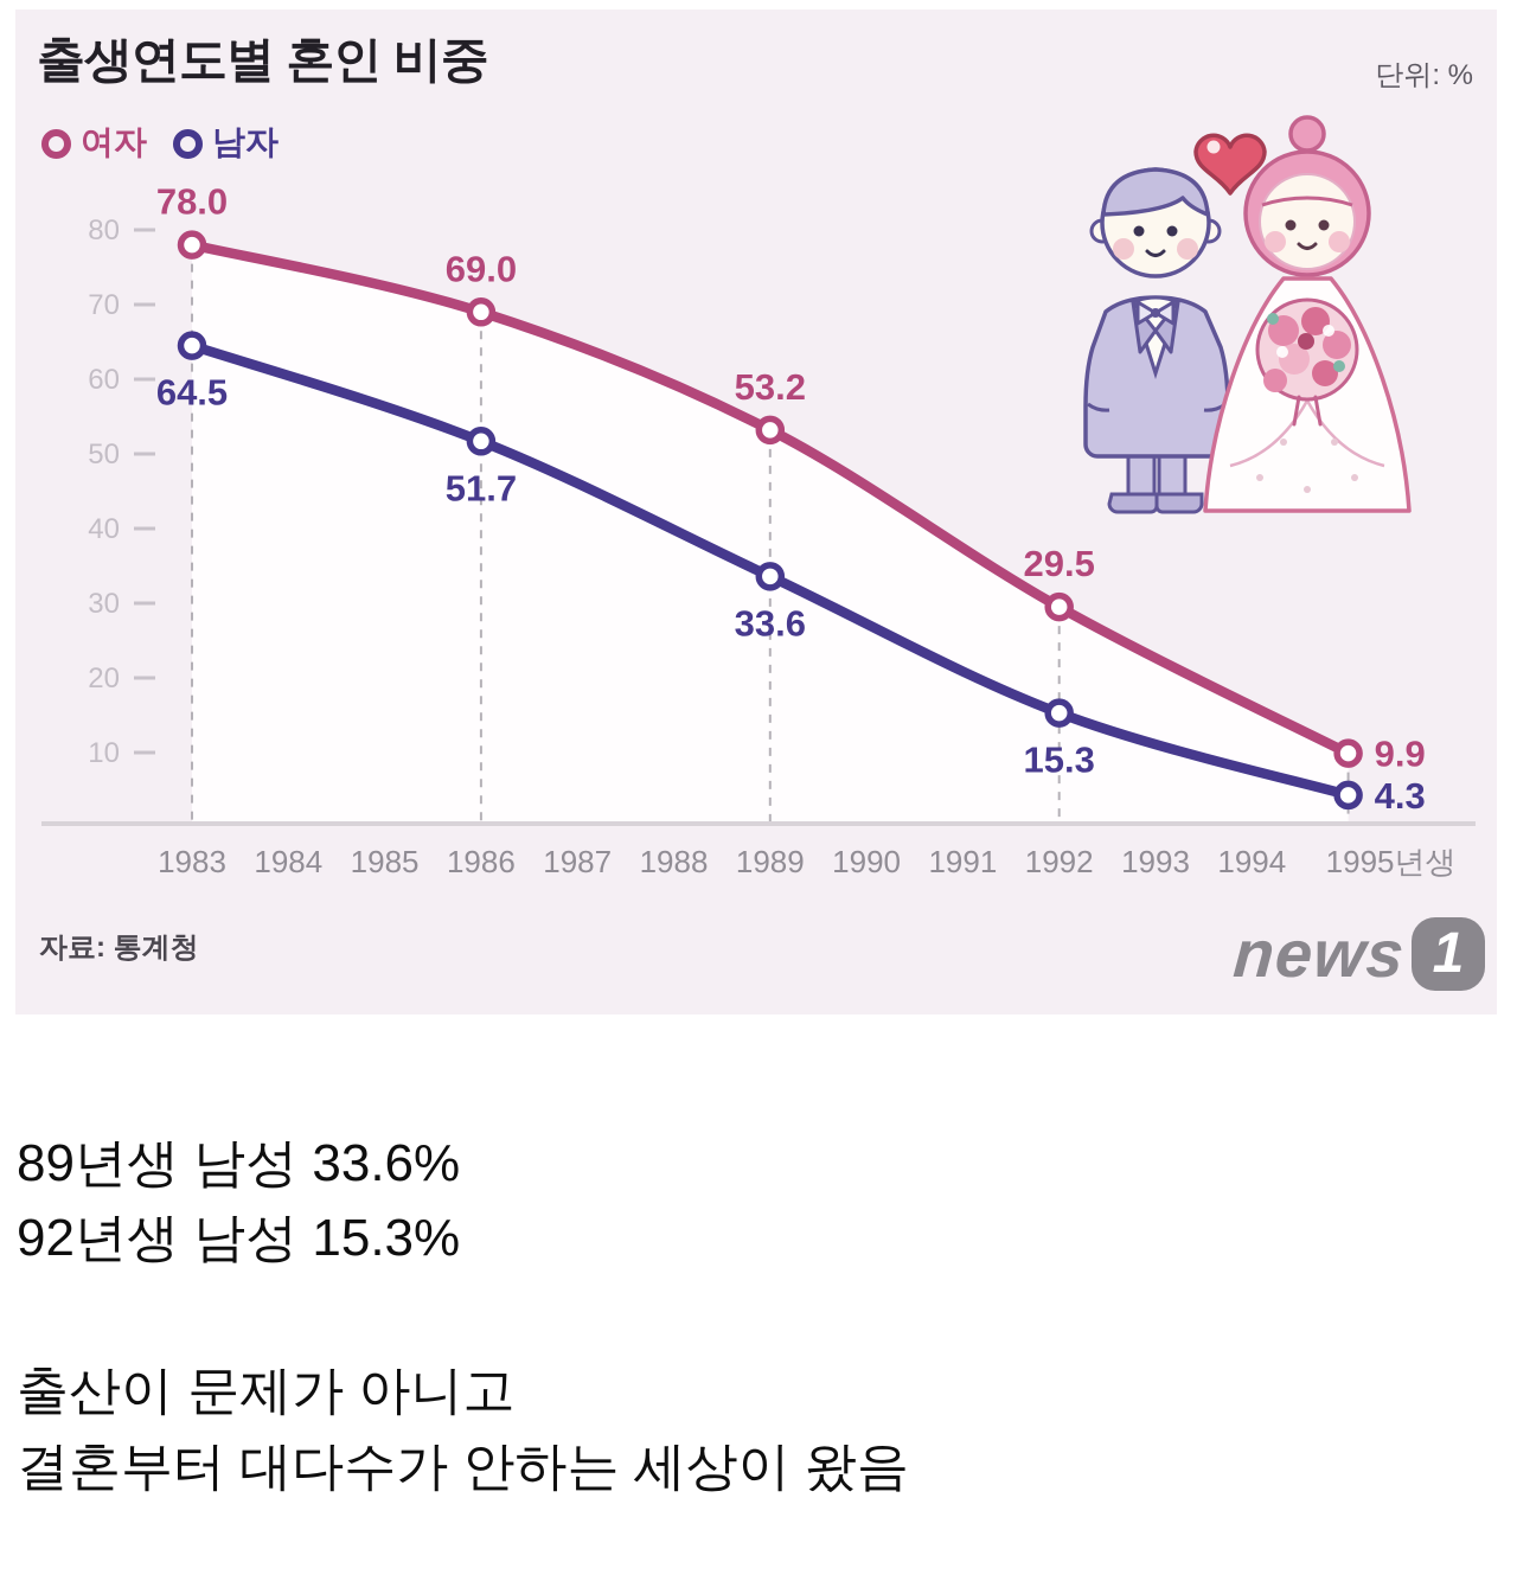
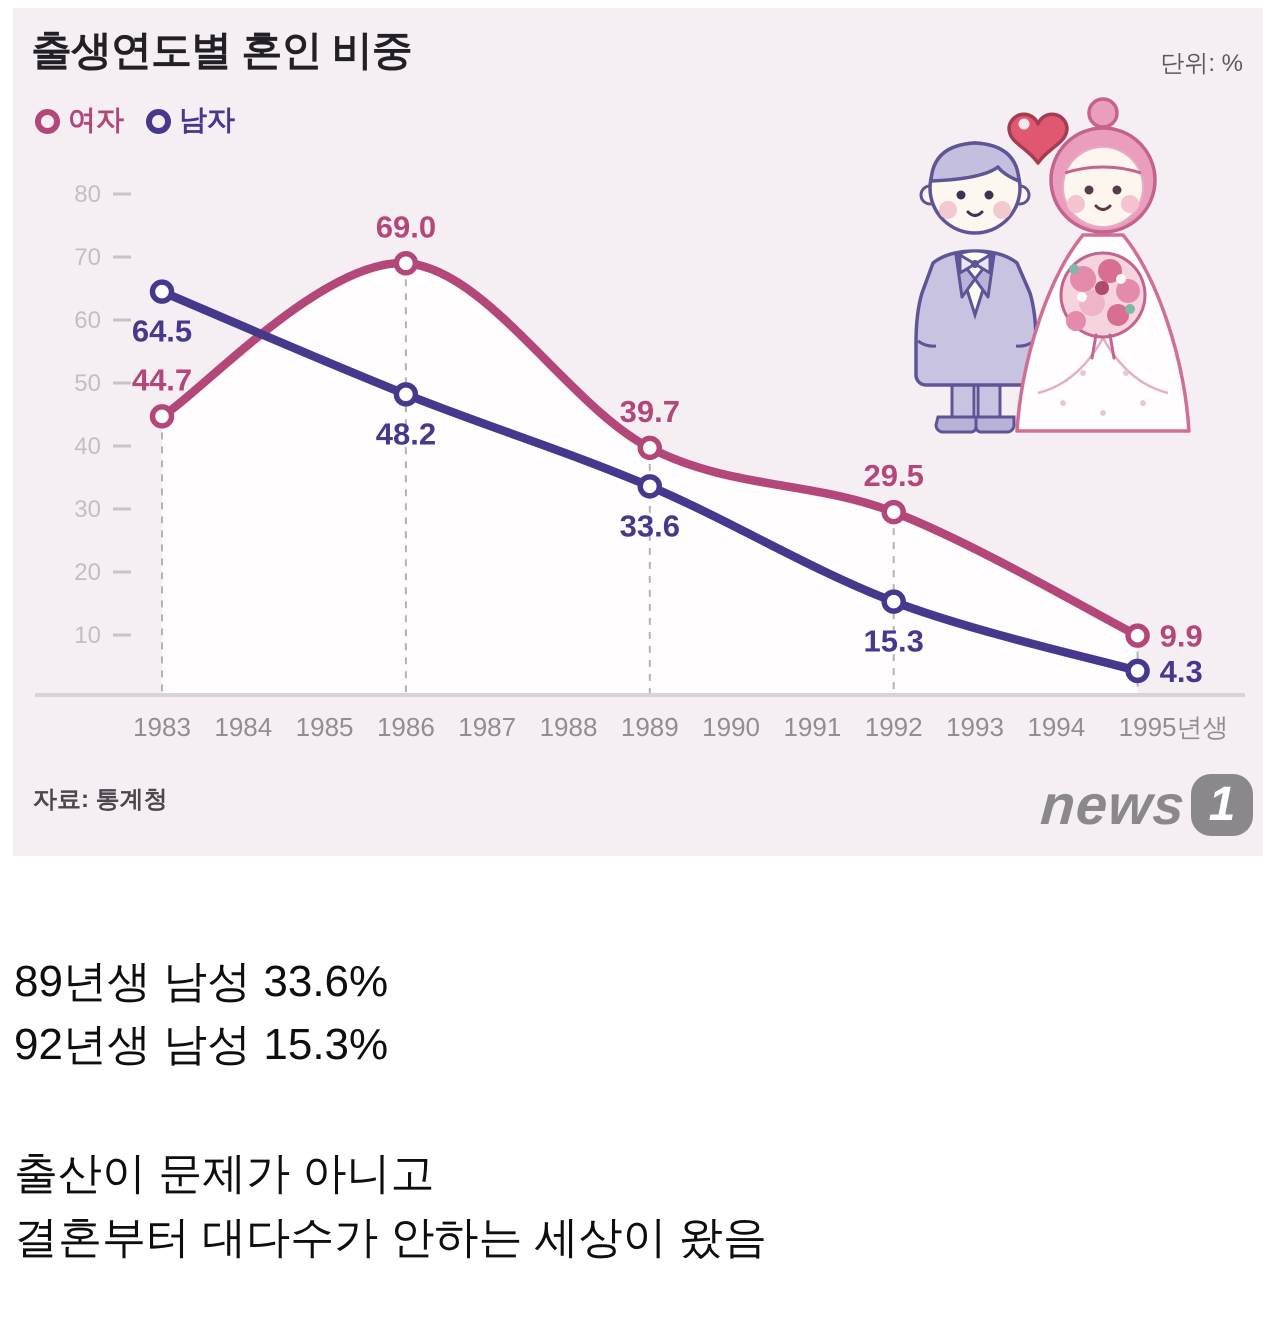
여자/1983: 78.0 -> 44.7
남자/1986: 51.7 -> 48.2
여자/1989: 53.2 -> 39.7
